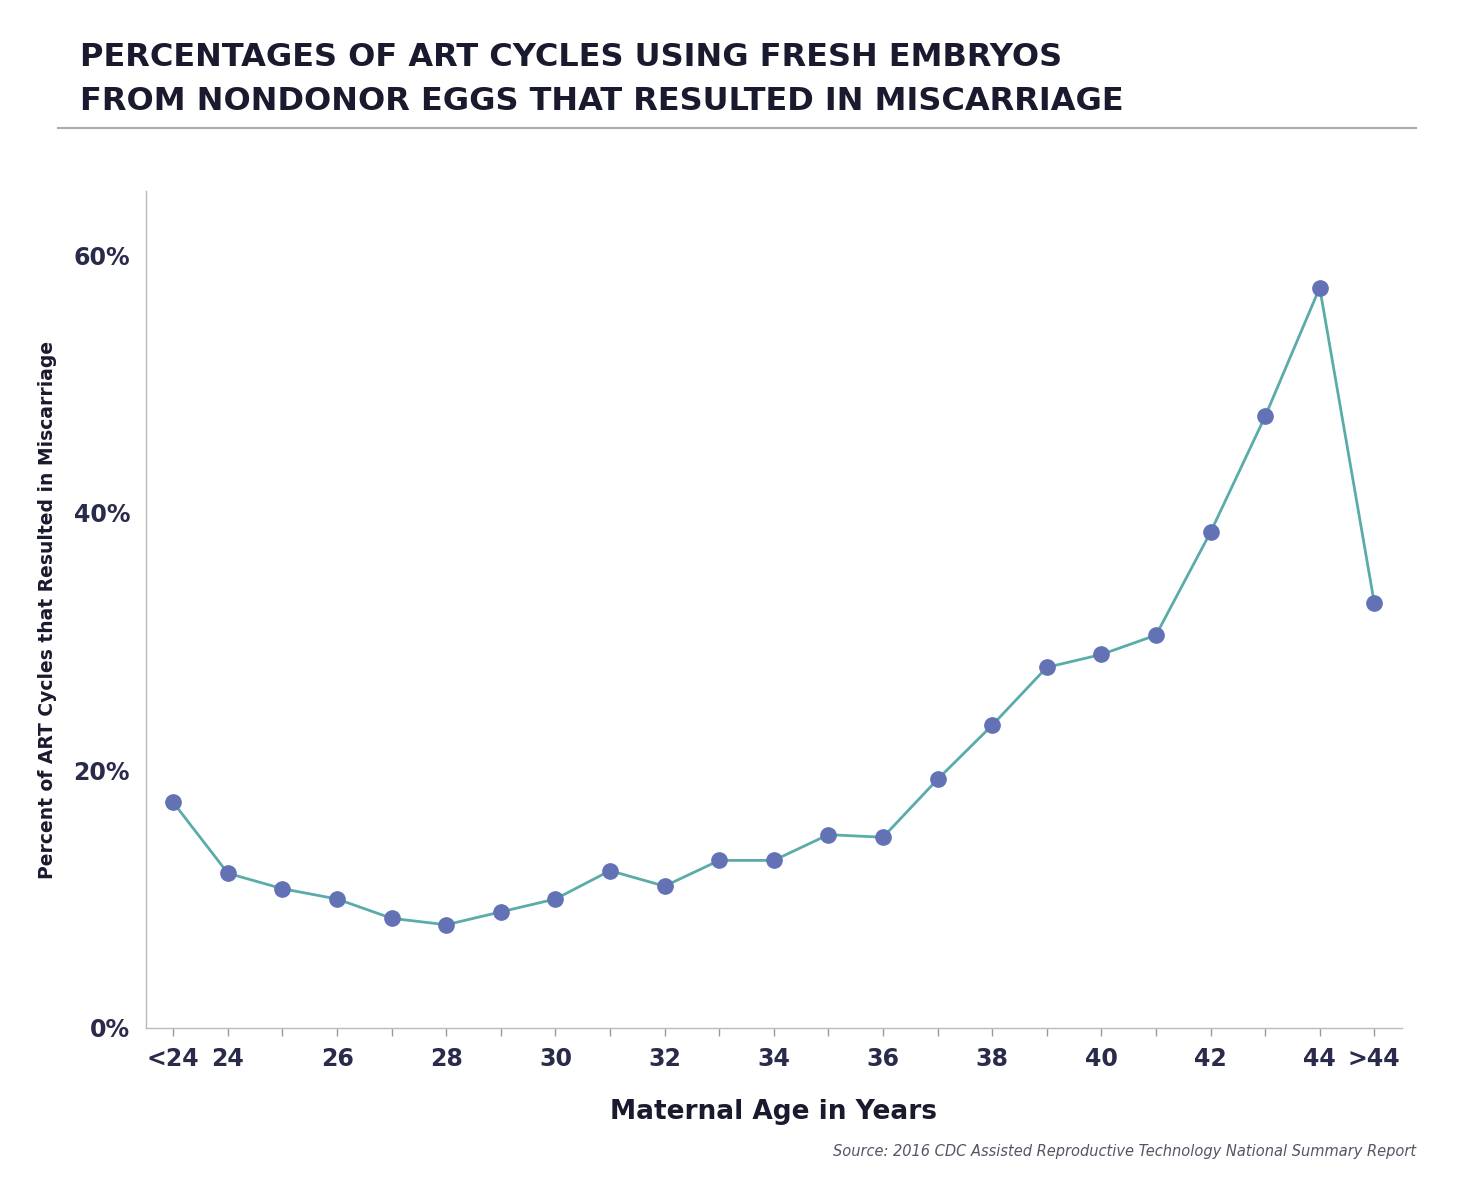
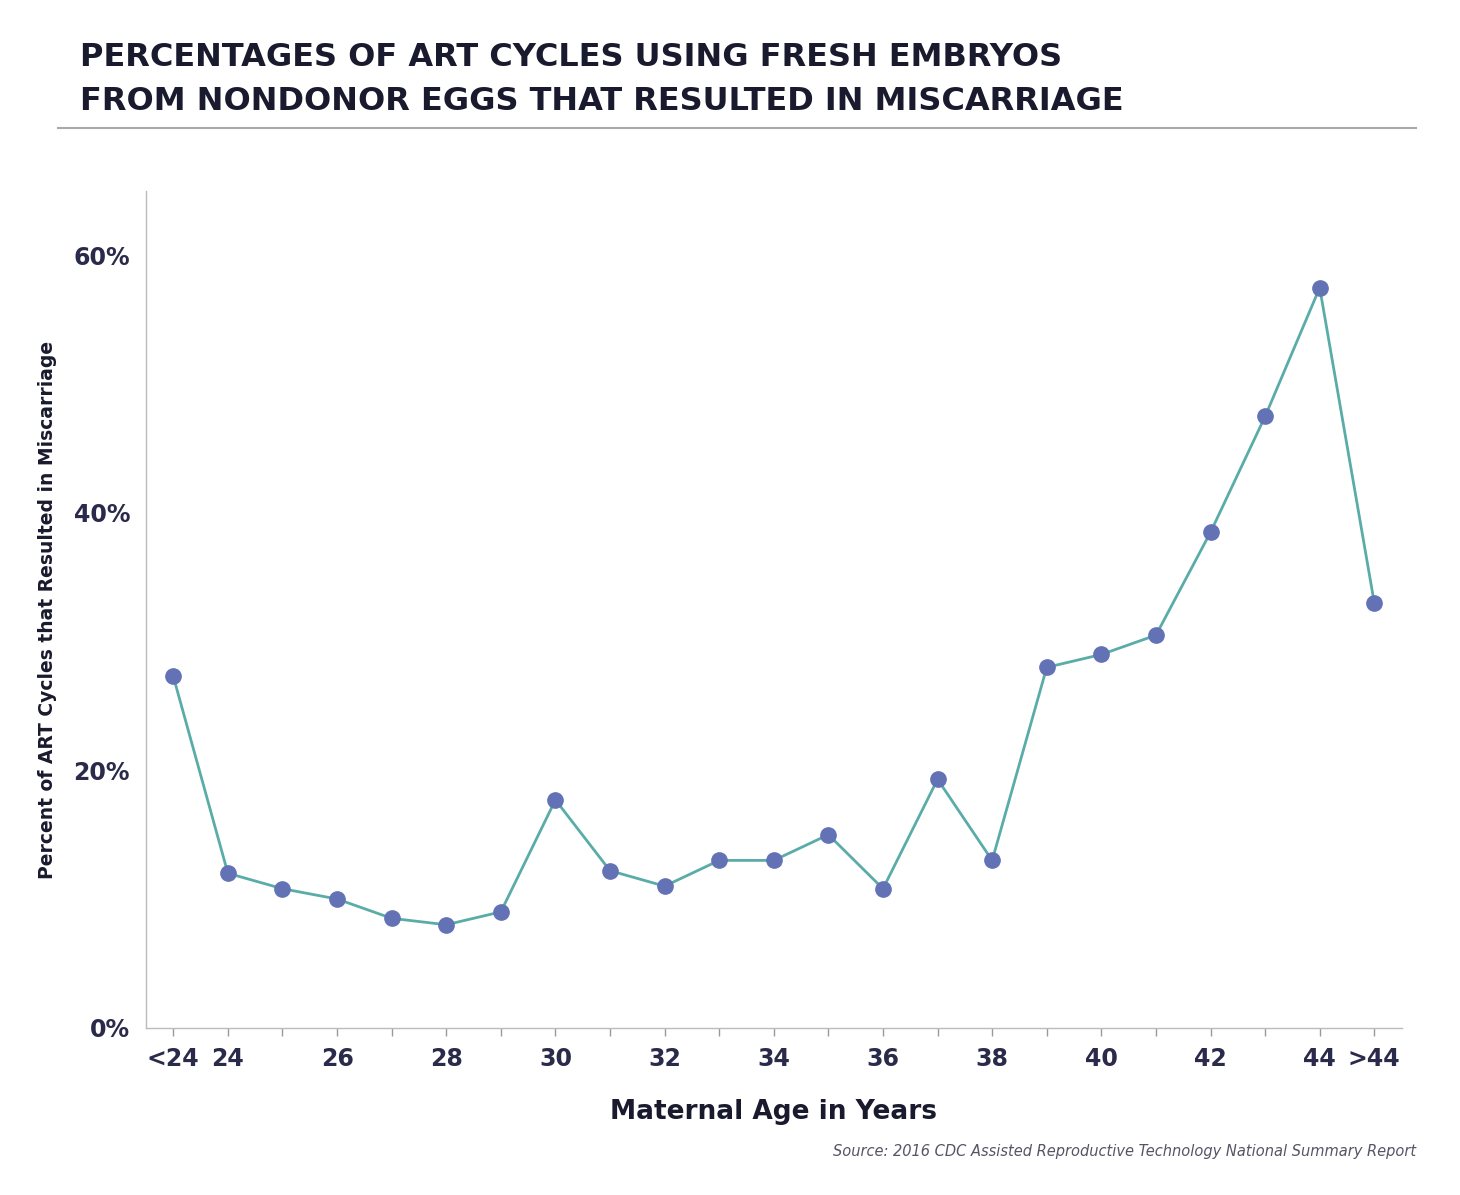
<24: 17.5% -> 27.3%
30: 10.0% -> 17.7%
36: 14.8% -> 10.8%
38: 23.5% -> 13.0%
